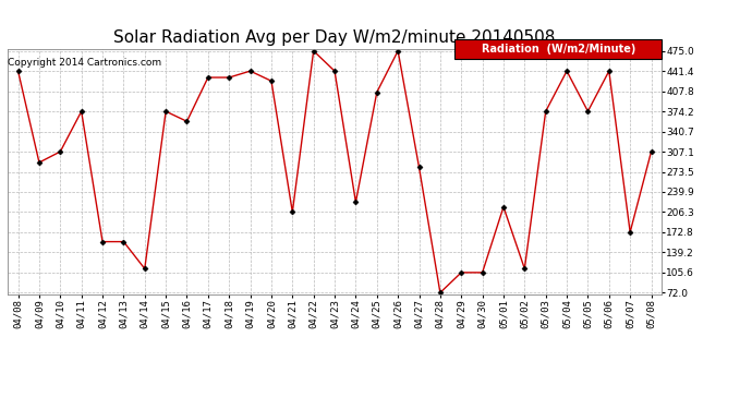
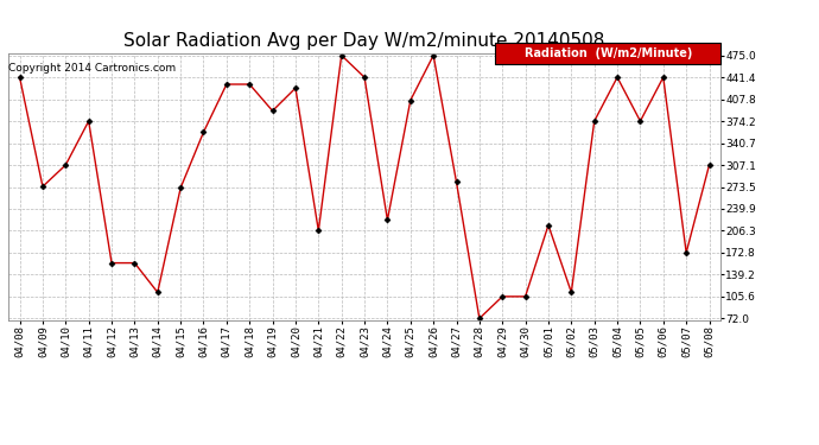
04/09: 289 -> 274
04/15: 374 -> 272
04/19: 441 -> 390
